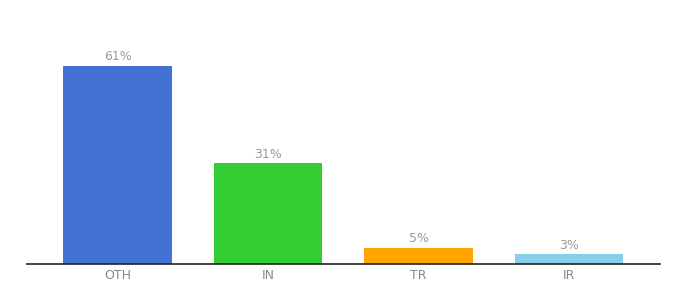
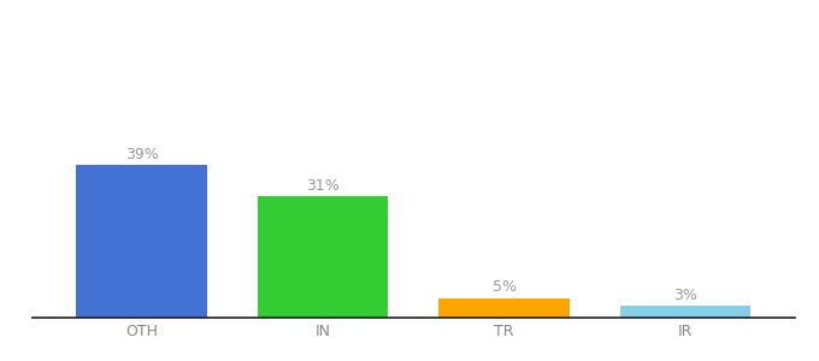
OTH: 61% -> 39%
